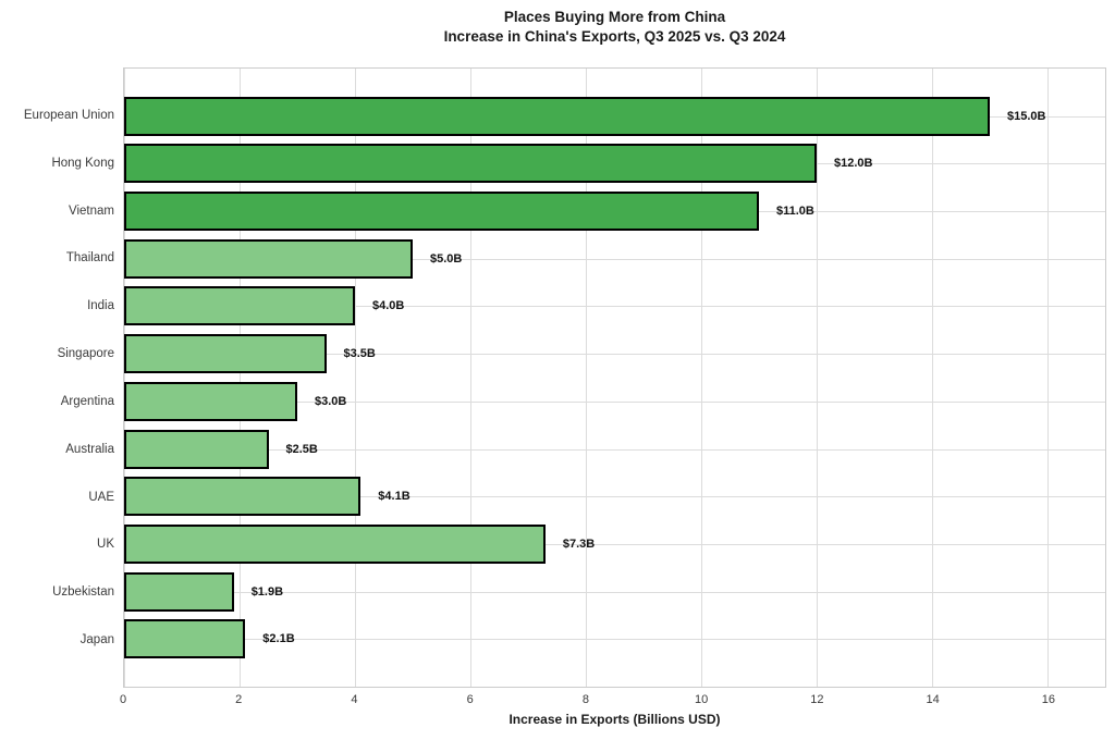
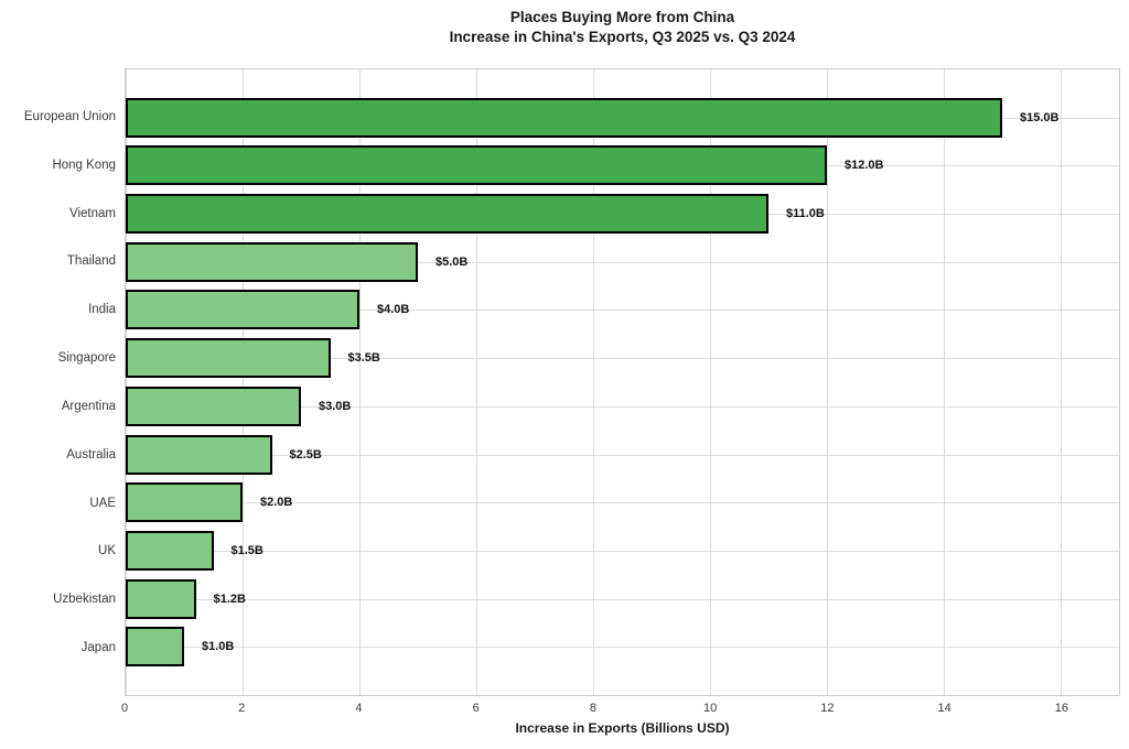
UAE: $4.1B -> $2.0B
UK: $7.3B -> $1.5B
Uzbekistan: $1.9B -> $1.2B
Japan: $2.1B -> $1.0B
